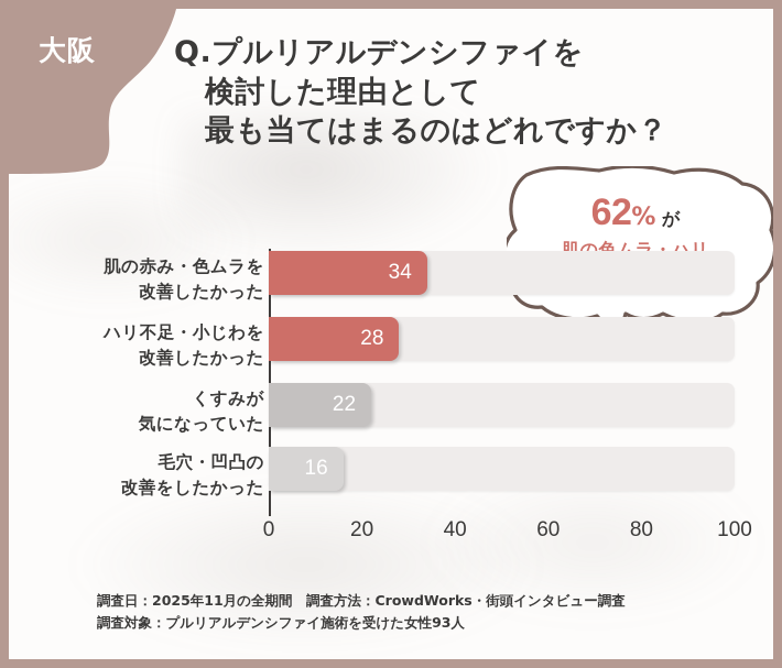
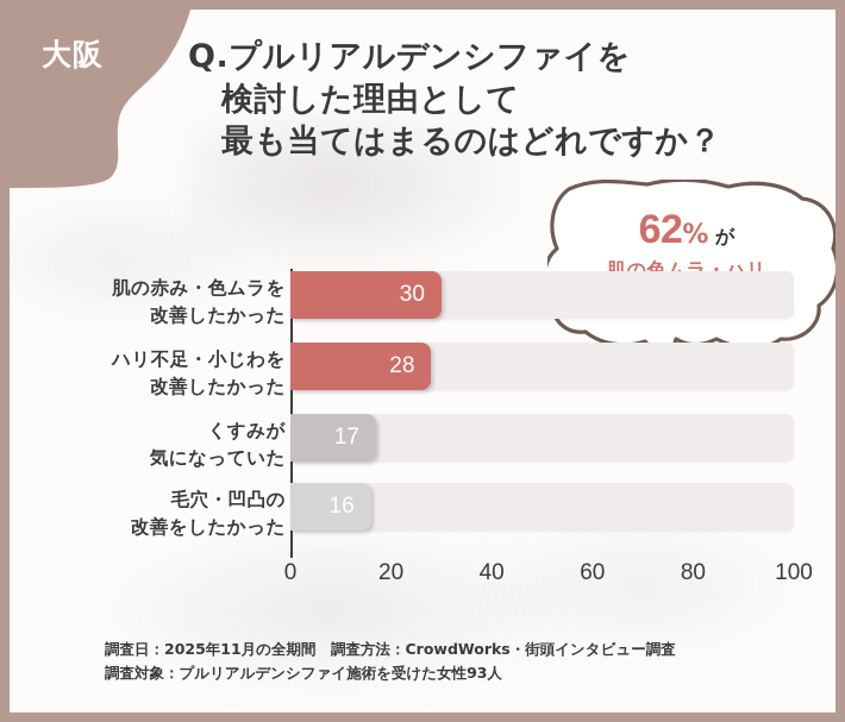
肌の赤み・色ムラを 改善したかった: 34 -> 30
くすみが 気になっていた: 22 -> 17
